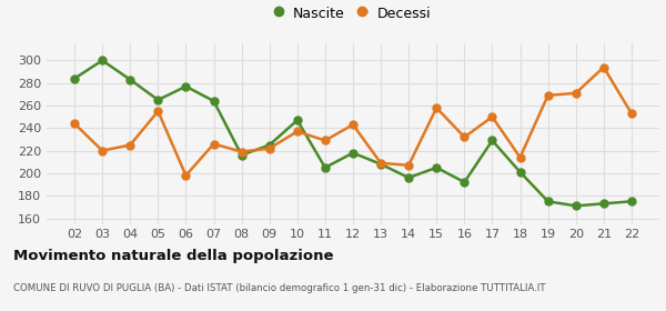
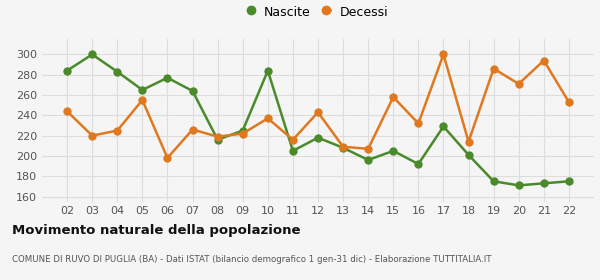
Nascite/10: 247 -> 284
Decessi/11: 229 -> 216
Decessi/17: 250 -> 300
Decessi/19: 269 -> 286
